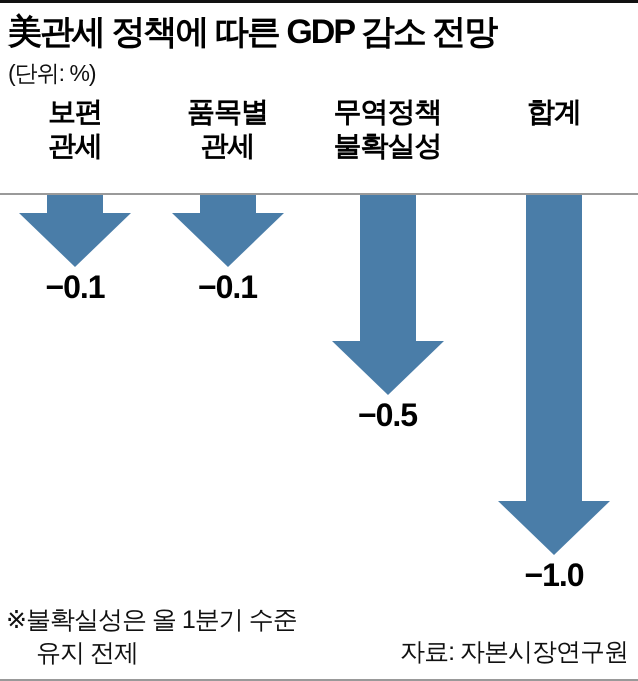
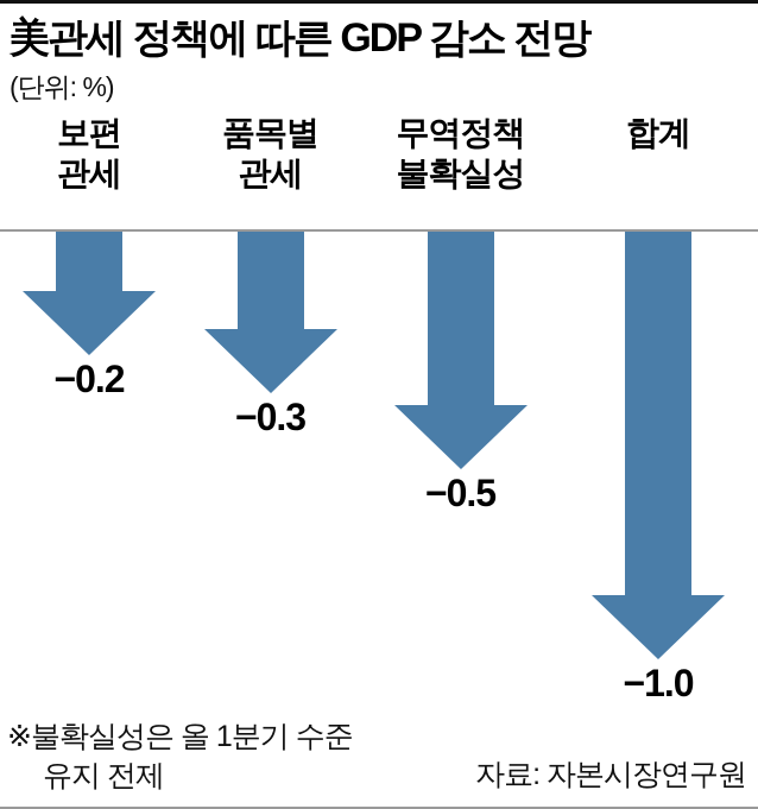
보편 관세: −0.1 -> −0.2
품목별 관세: −0.1 -> −0.3
